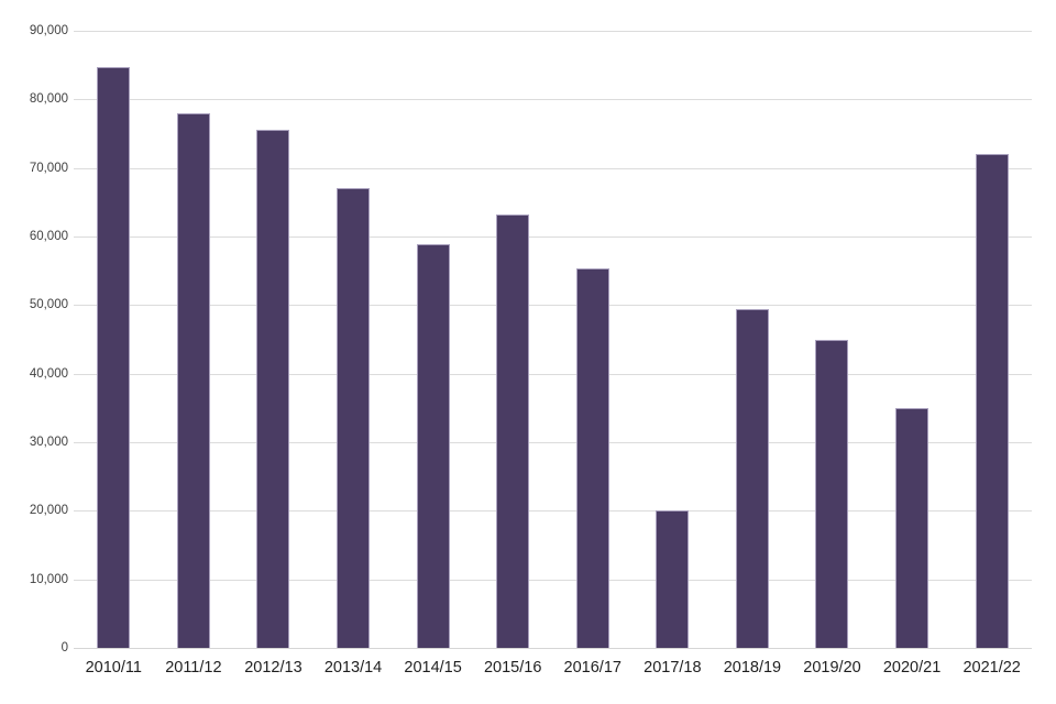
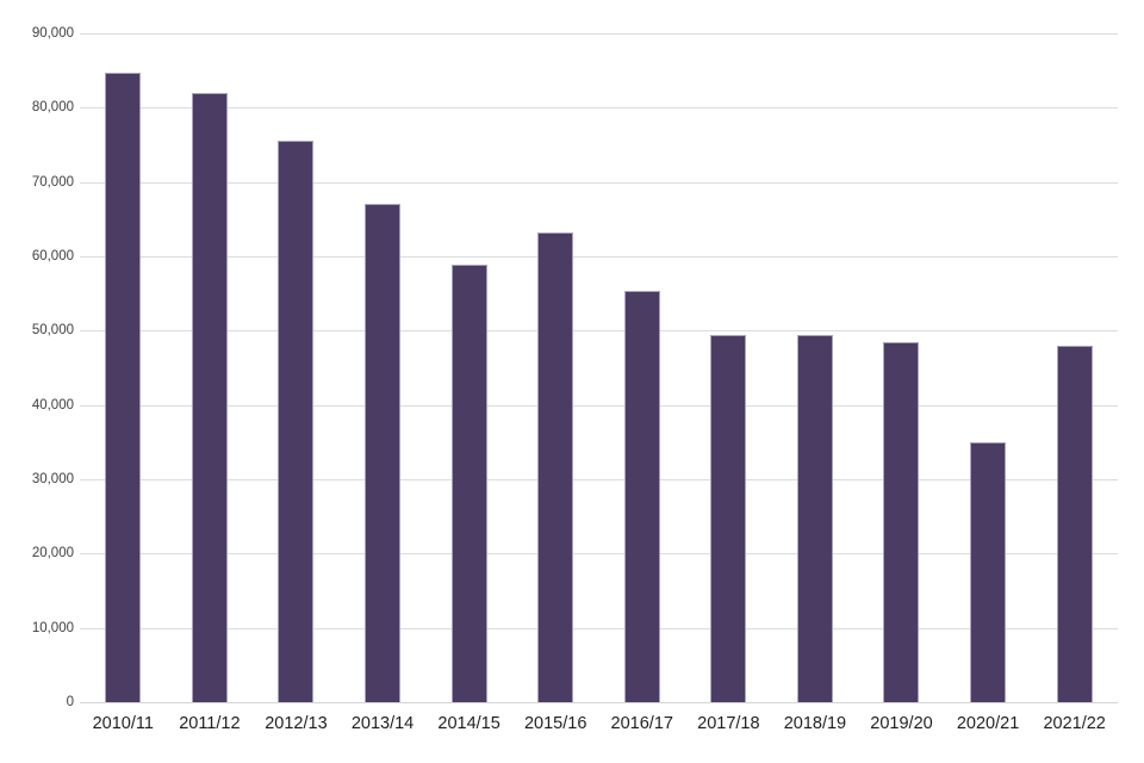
2011/12: 78000 -> 82000
2017/18: 20000 -> 49000
2019/20: 45000 -> 48000
2021/22: 72000 -> 48000
